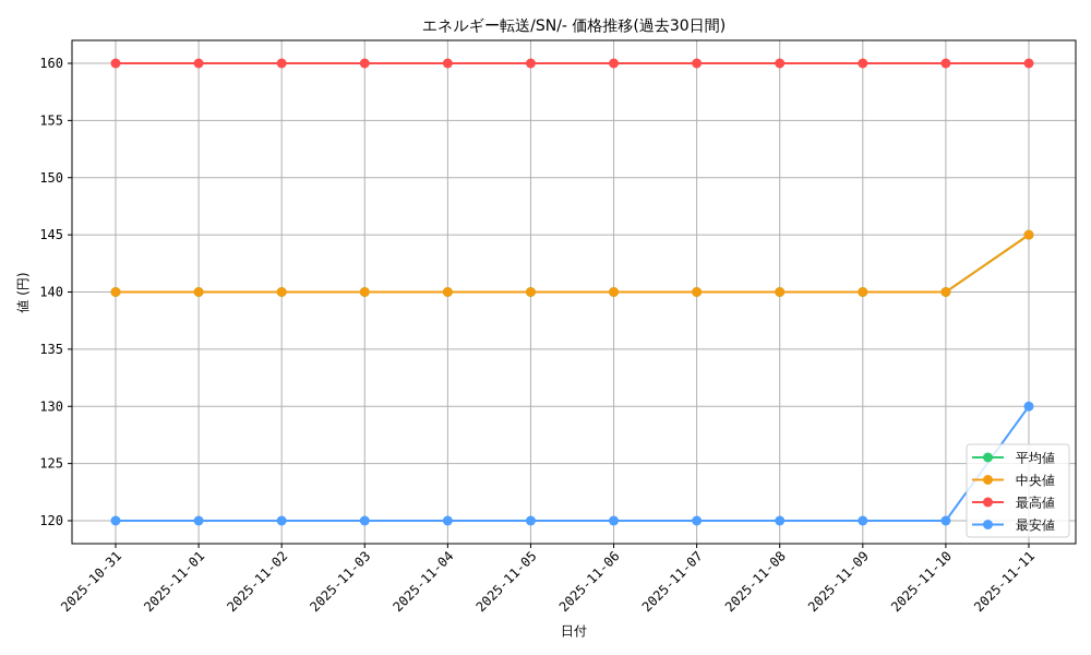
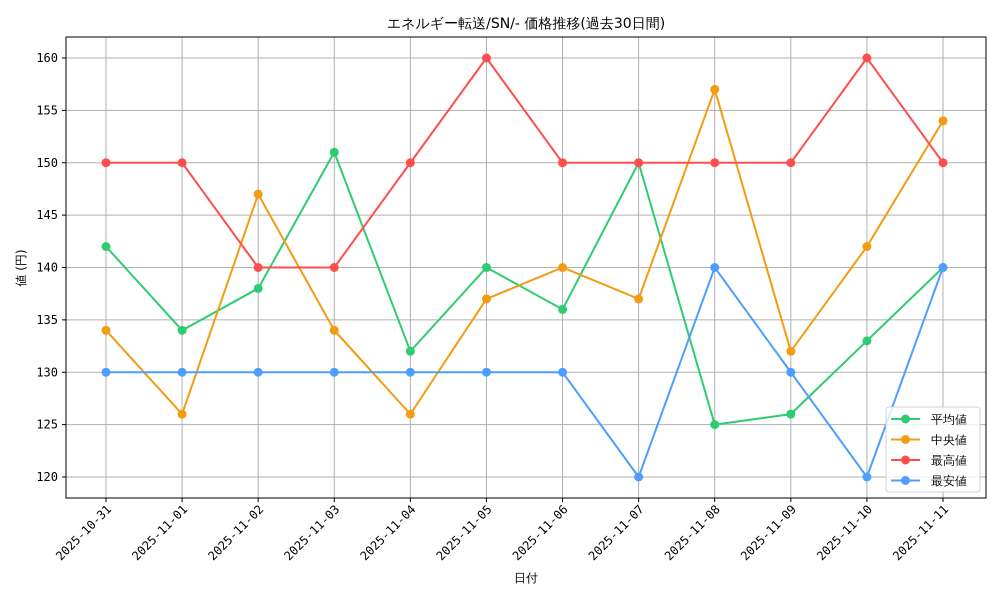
平均値/2025-10-31: 140 -> 142
中央値/2025-10-31: 140 -> 134
最高値/2025-10-31: 160 -> 150
最安値/2025-10-31: 120 -> 130
平均値/2025-11-01: 140 -> 134
中央値/2025-11-01: 140 -> 126
最高値/2025-11-01: 160 -> 150
最安値/2025-11-01: 120 -> 130
平均値/2025-11-02: 140 -> 138
中央値/2025-11-02: 140 -> 147
最高値/2025-11-02: 160 -> 140
最安値/2025-11-02: 120 -> 130
平均値/2025-11-03: 140 -> 151
中央値/2025-11-03: 140 -> 134
最高値/2025-11-03: 160 -> 140
最安値/2025-11-03: 120 -> 130
平均値/2025-11-04: 140 -> 132
中央値/2025-11-04: 140 -> 126
最高値/2025-11-04: 160 -> 150
最安値/2025-11-04: 120 -> 130
中央値/2025-11-05: 140 -> 137
最安値/2025-11-05: 120 -> 130
平均値/2025-11-06: 140 -> 136
最高値/2025-11-06: 160 -> 150
最安値/2025-11-06: 120 -> 130
平均値/2025-11-07: 140 -> 150
中央値/2025-11-07: 140 -> 137
最高値/2025-11-07: 160 -> 150
平均値/2025-11-08: 140 -> 125
中央値/2025-11-08: 140 -> 157
最高値/2025-11-08: 160 -> 150
最安値/2025-11-08: 120 -> 140
平均値/2025-11-09: 140 -> 126
中央値/2025-11-09: 140 -> 132
最高値/2025-11-09: 160 -> 150
最安値/2025-11-09: 120 -> 130
平均値/2025-11-10: 140 -> 133
中央値/2025-11-10: 140 -> 142
平均値/2025-11-11: 145 -> 140
中央値/2025-11-11: 145 -> 154
最高値/2025-11-11: 160 -> 150
最安値/2025-11-11: 130 -> 140
